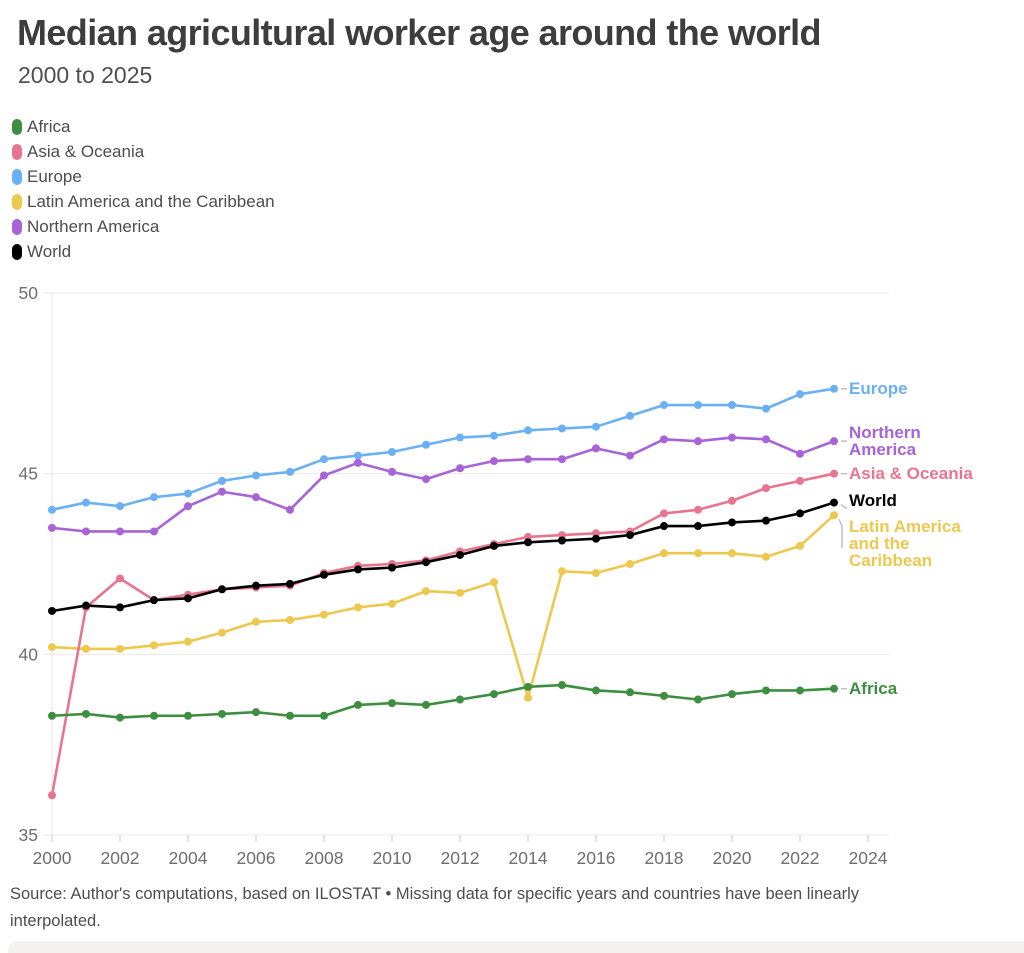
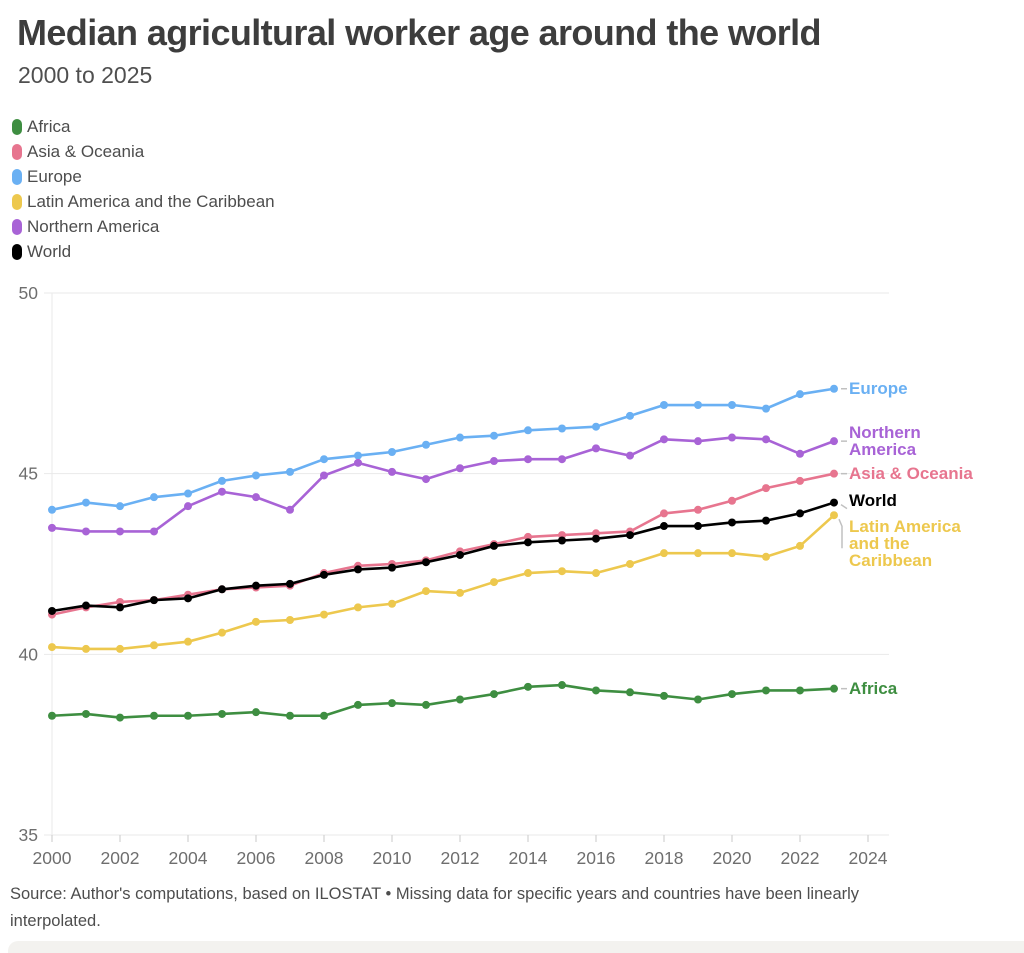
Asia & Oceania/2000: 36.1 -> 41.1
Asia & Oceania/2002: 42.1 -> 41.5
Latin America and the Caribbean/2014: 38.8 -> 42.2
